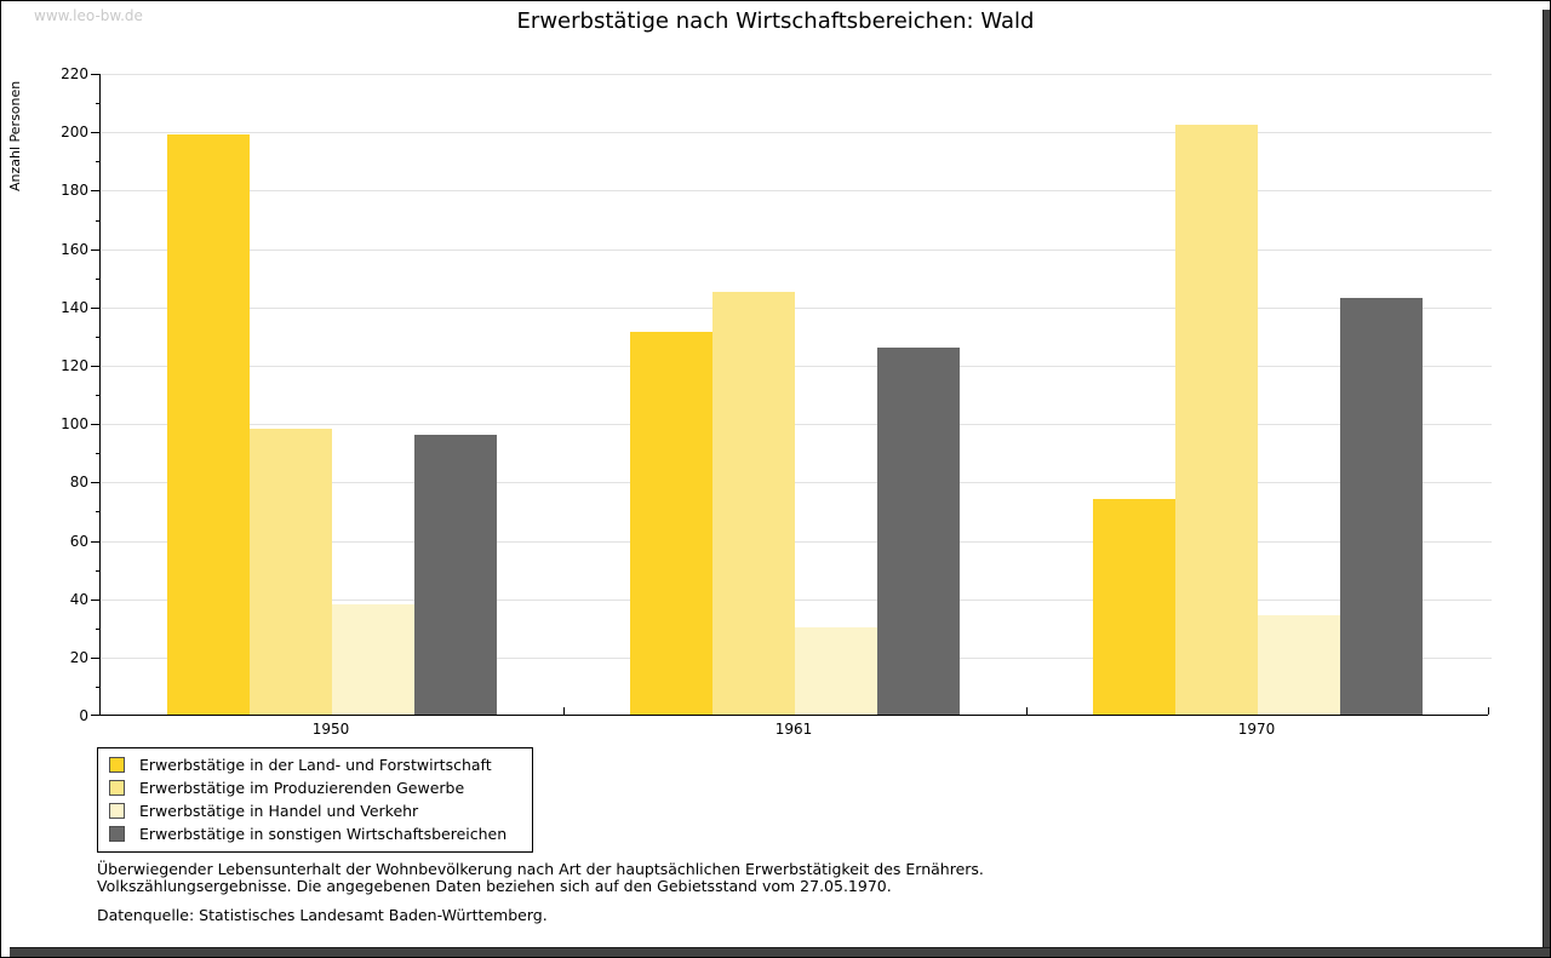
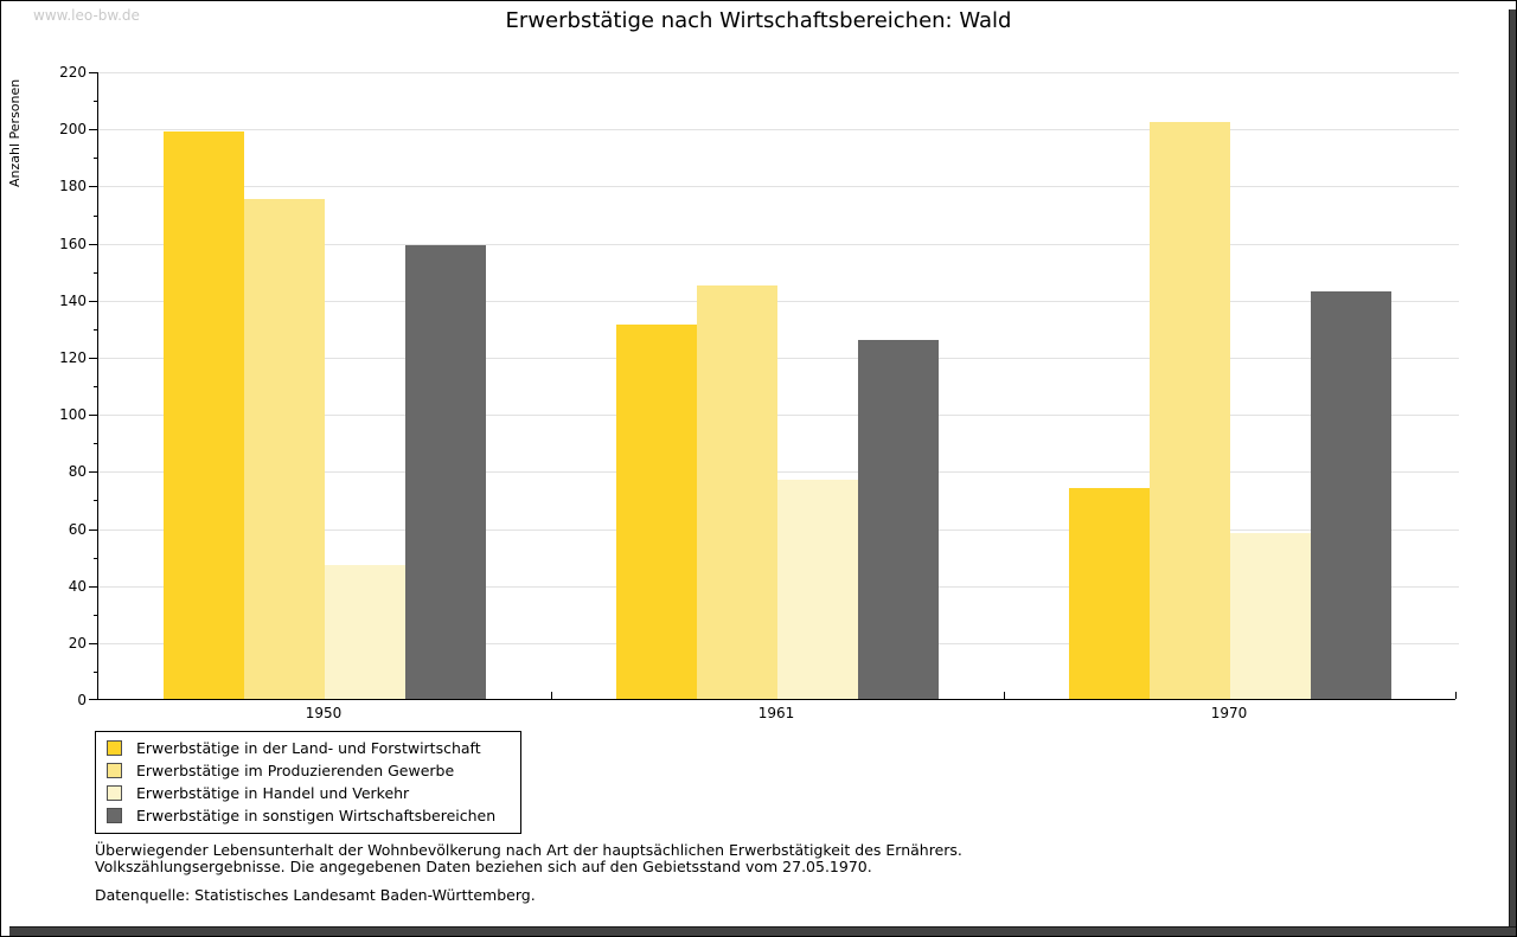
Erwerbstätige im Produzierenden Gewerbe/1950: 98 -> 175
Erwerbstätige in Handel und Verkehr/1950: 38 -> 47
Erwerbstätige in sonstigen Wirtschaftsbereichen/1950: 96 -> 159
Erwerbstätige in Handel und Verkehr/1961: 30 -> 77
Erwerbstätige in Handel und Verkehr/1970: 34 -> 58
